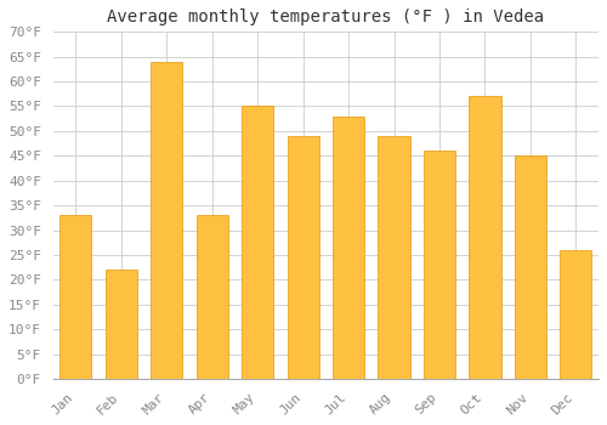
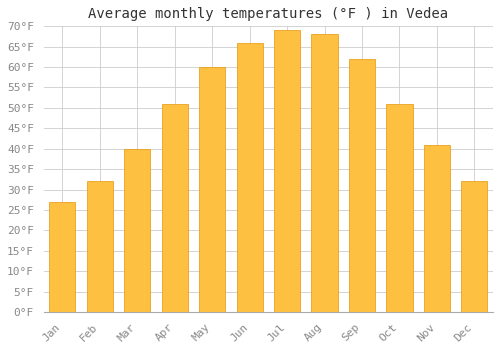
Jan: 33°F -> 27°F
Feb: 22°F -> 32°F
Mar: 64°F -> 40°F
Apr: 33°F -> 51°F
May: 55°F -> 60°F
Jun: 49°F -> 66°F
Jul: 53°F -> 69°F
Aug: 49°F -> 68°F
Sep: 46°F -> 62°F
Oct: 57°F -> 51°F
Nov: 45°F -> 41°F
Dec: 26°F -> 32°F
